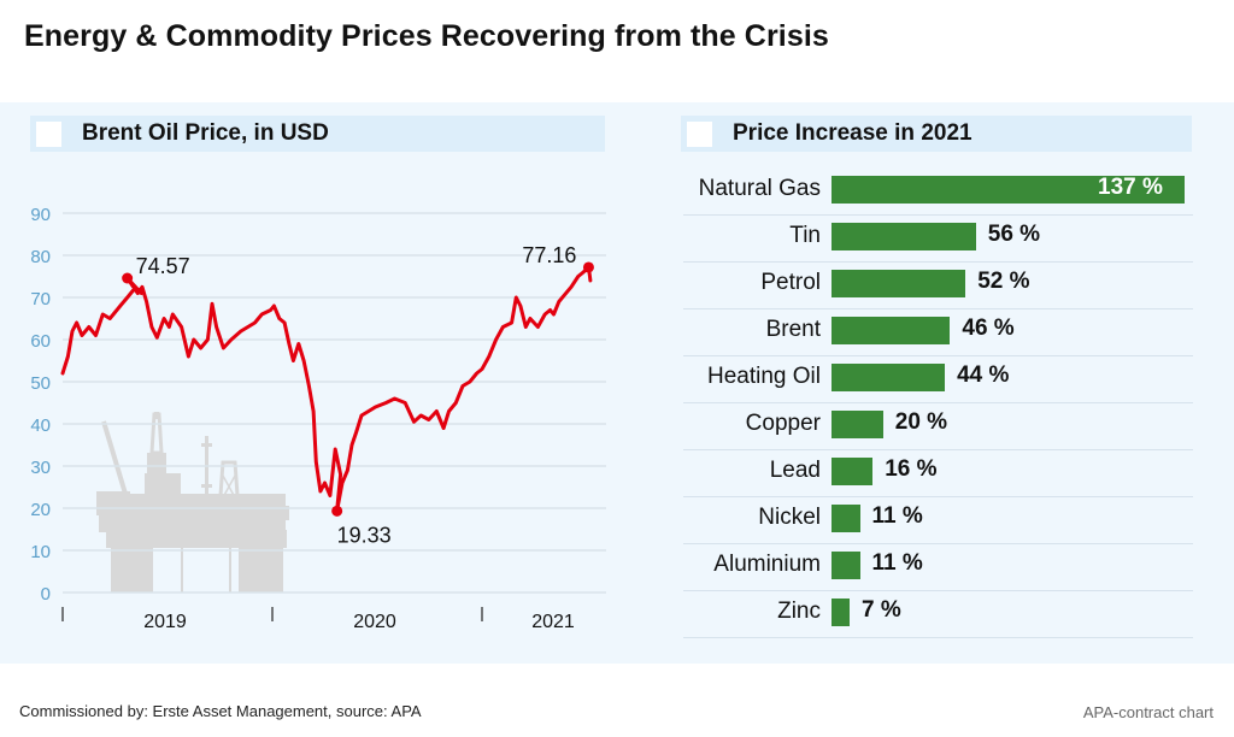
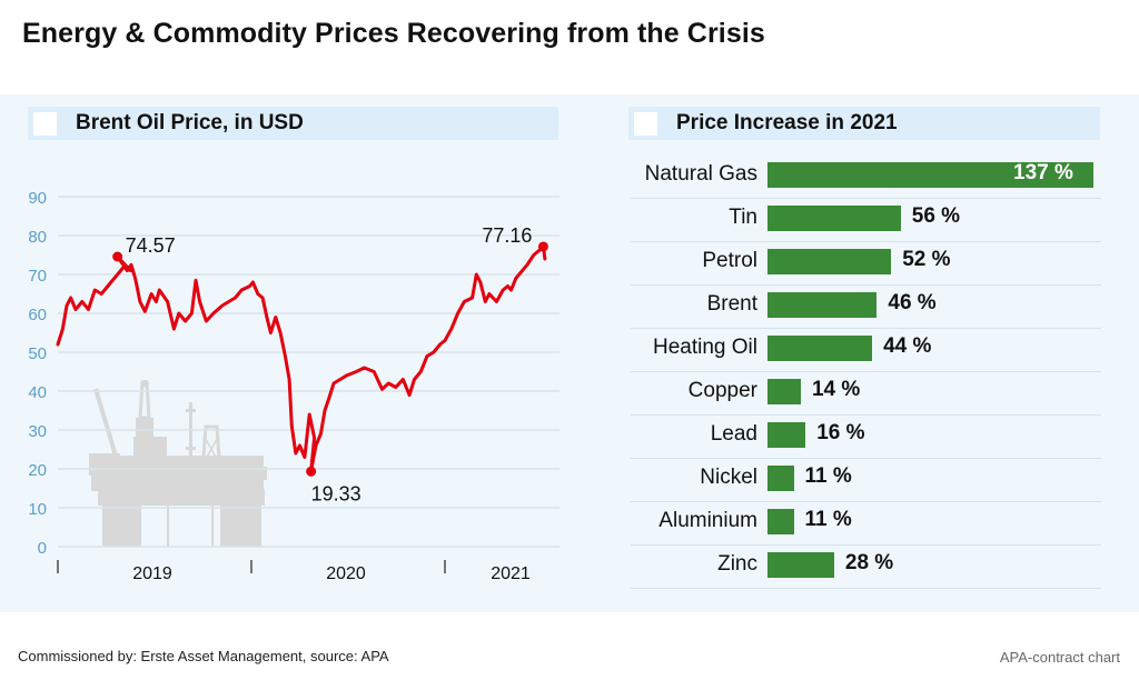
Price Increase in 2021/Copper: 20 -> 14
Price Increase in 2021/Zinc: 7 -> 28
